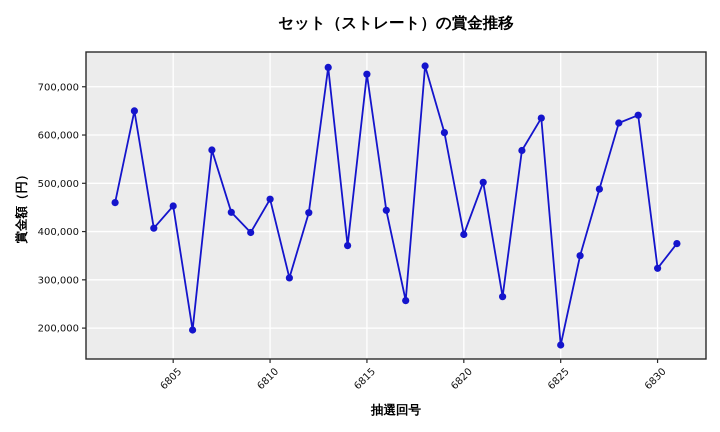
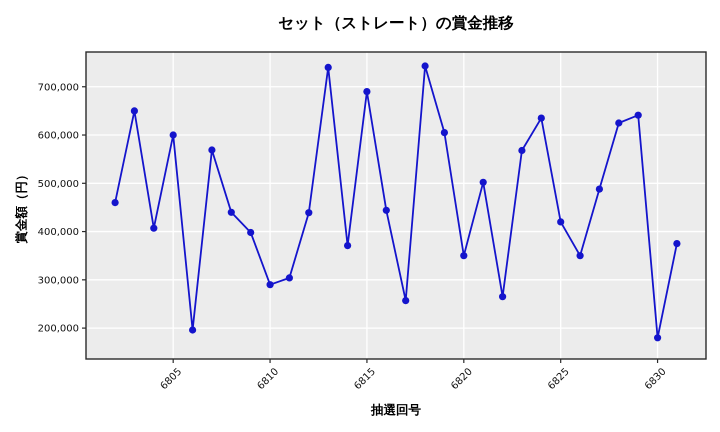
6805: 450000 -> 600000
6810: 470000 -> 290000
6815: 730000 -> 690000
6820: 390000 -> 350000
6825: 160000 -> 420000
6830: 320000 -> 180000
